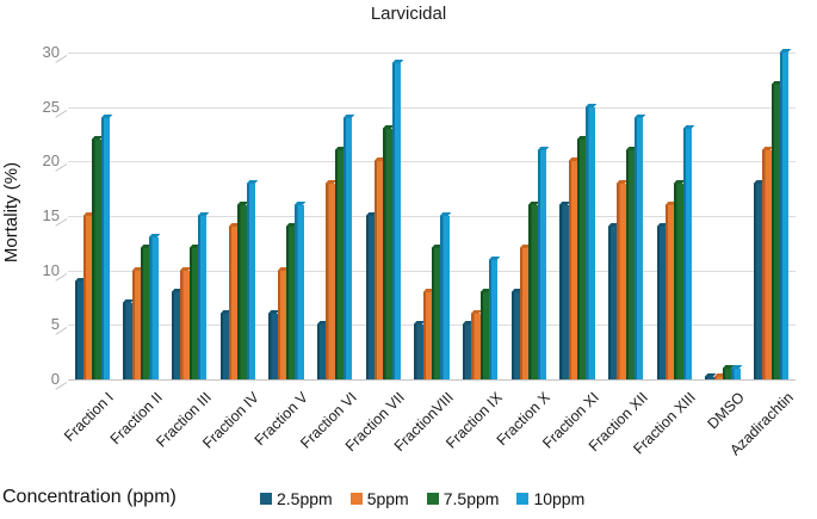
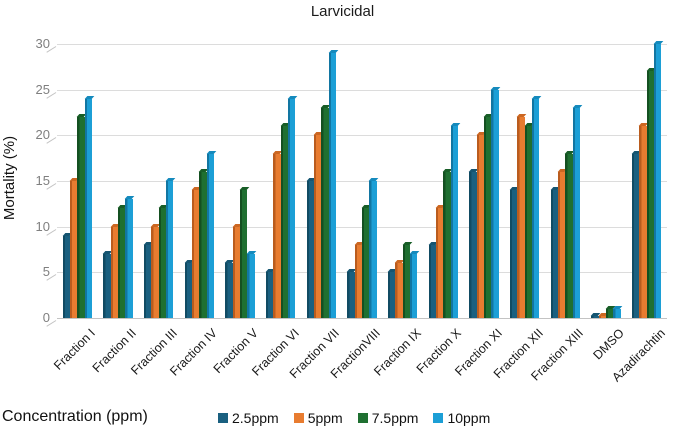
10ppm/Fraction V: 16 -> 7
10ppm/Fraction IX: 11 -> 7
5ppm/Fraction XII: 18 -> 22
